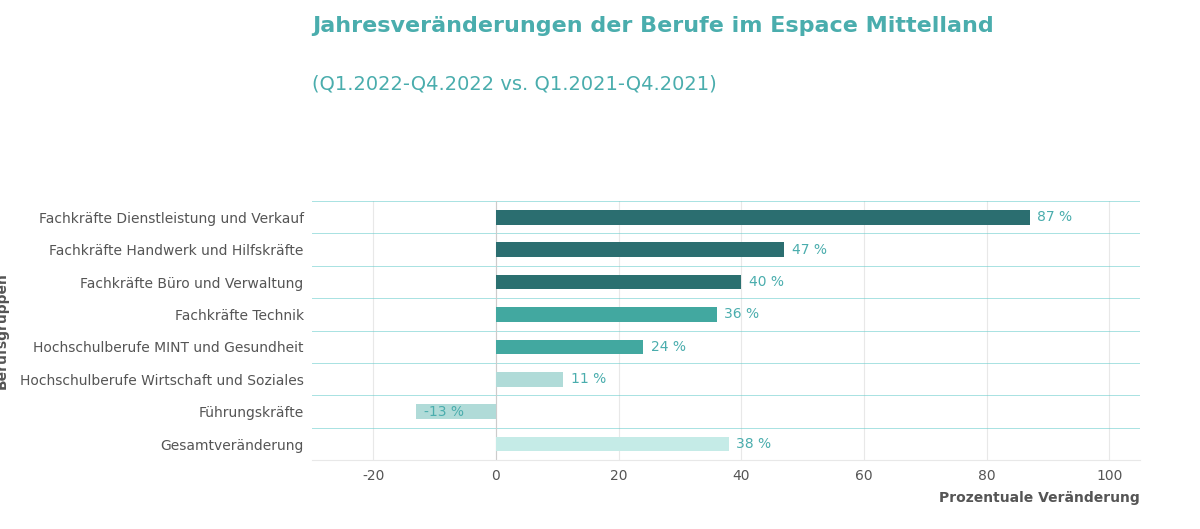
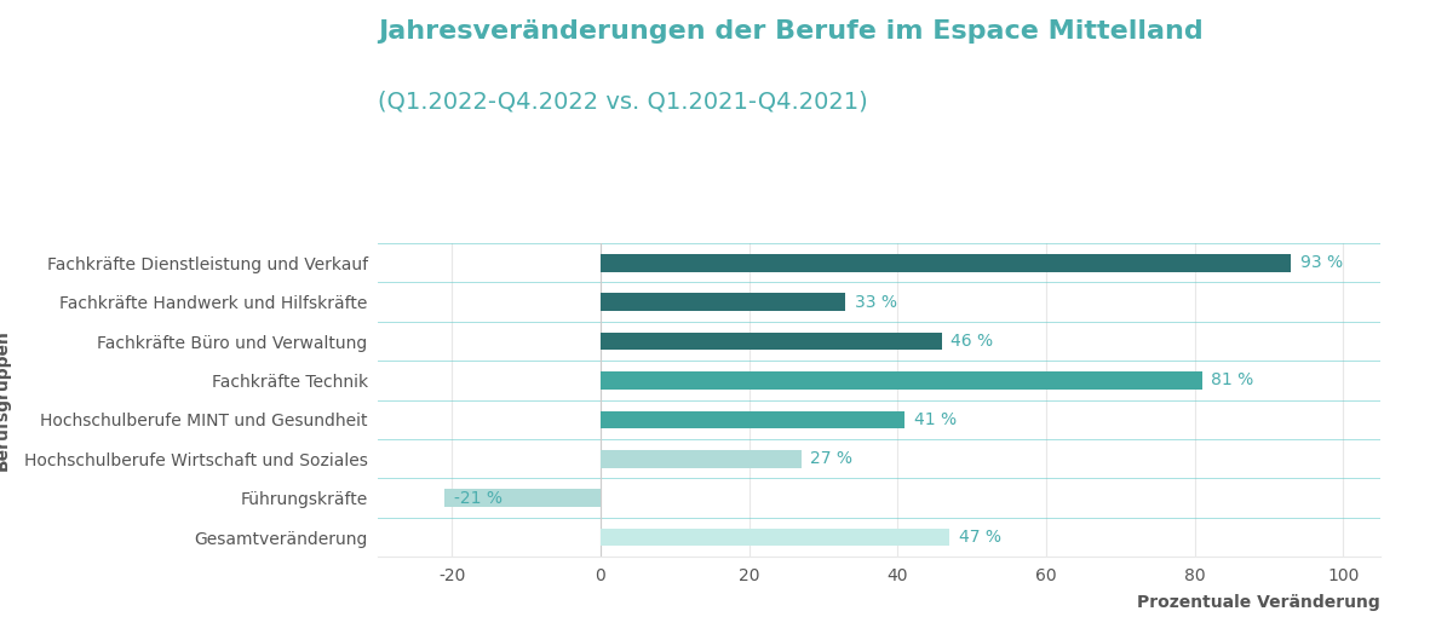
Fachkräfte Dienstleistung und Verkauf: 87 -> 93
Fachkräfte Handwerk und Hilfskräfte: 47 -> 33
Fachkräfte Büro und Verwaltung: 40 -> 46
Fachkräfte Technik: 36 -> 81
Hochschulberufe MINT und Gesundheit: 24 -> 41
Hochschulberufe Wirtschaft und Soziales: 11 -> 27
Führungskräfte: -13 -> -21
Gesamtveränderung: 38 -> 47
